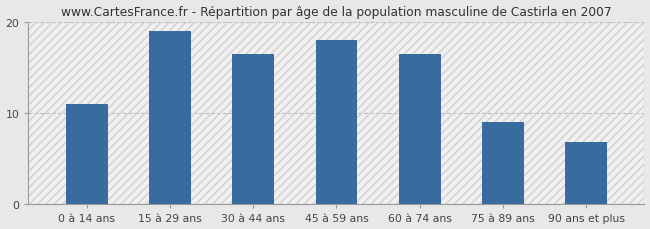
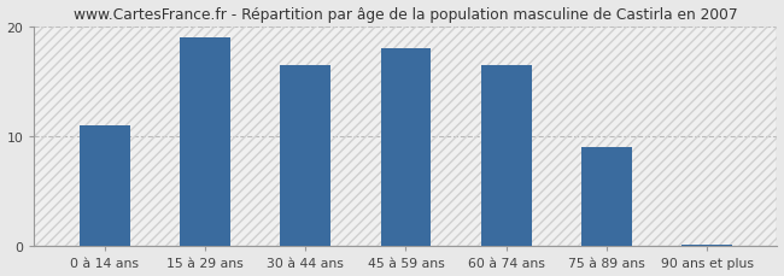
90 ans et plus: 6.8 -> 0.2
